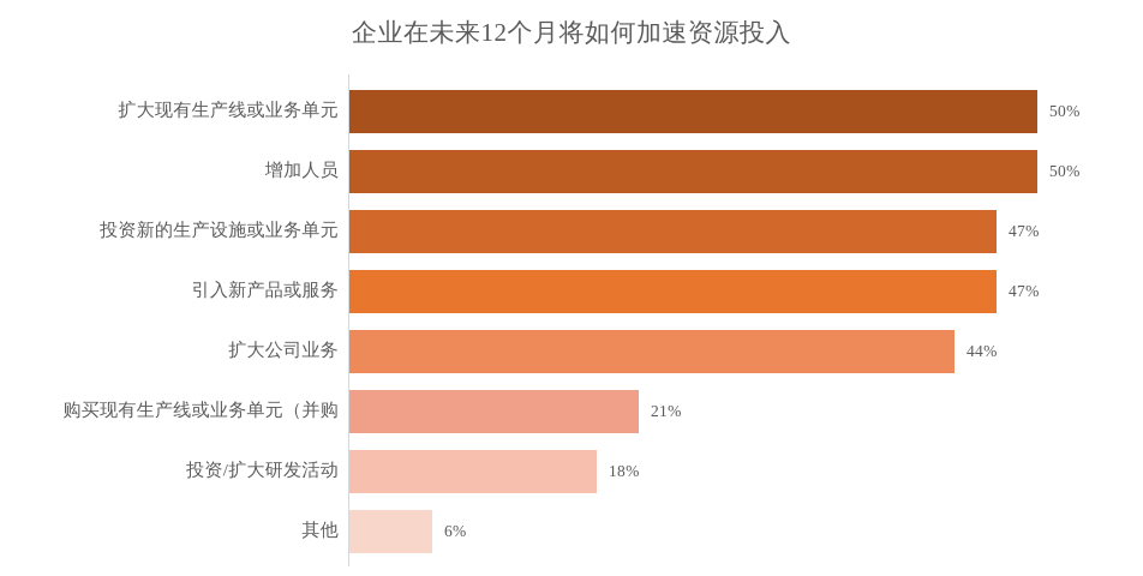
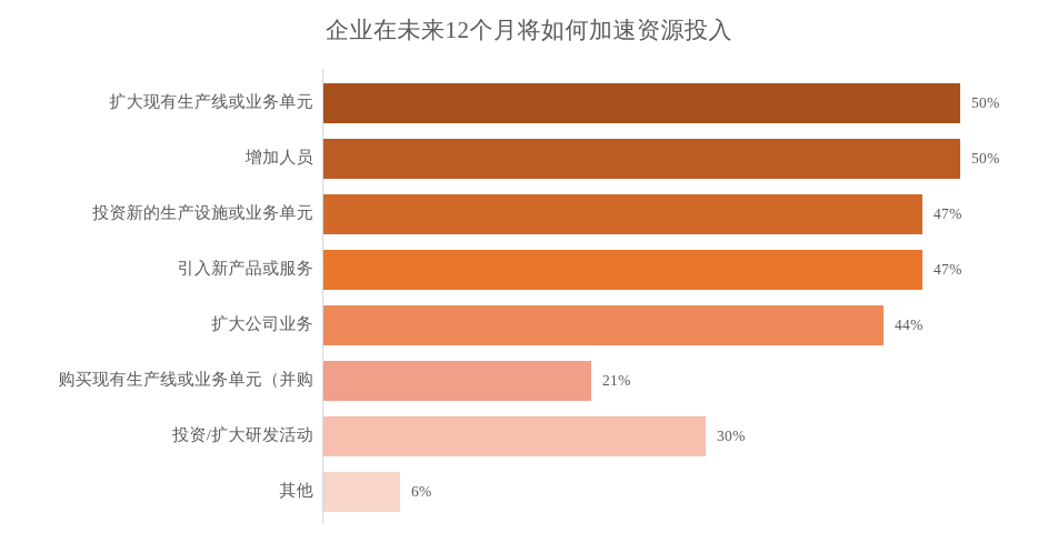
投资/扩大研发活动: 18% -> 30%
